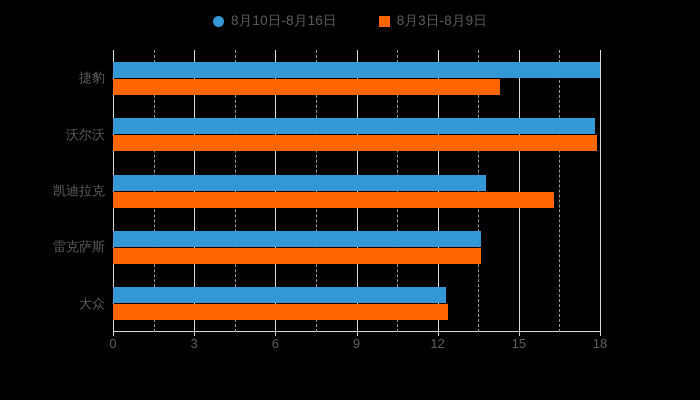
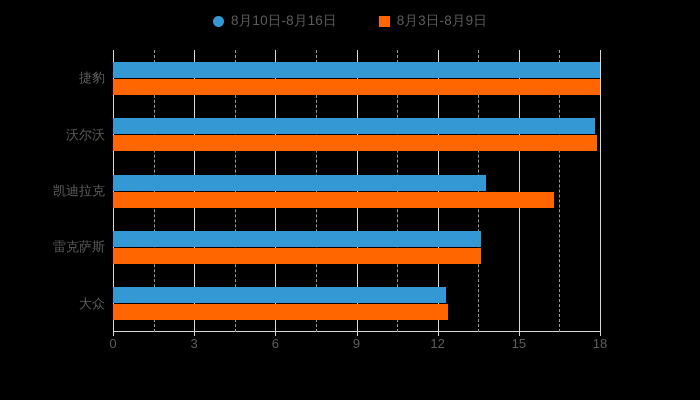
8月3日-8月9日/捷豹: 14.3 -> 18.0
